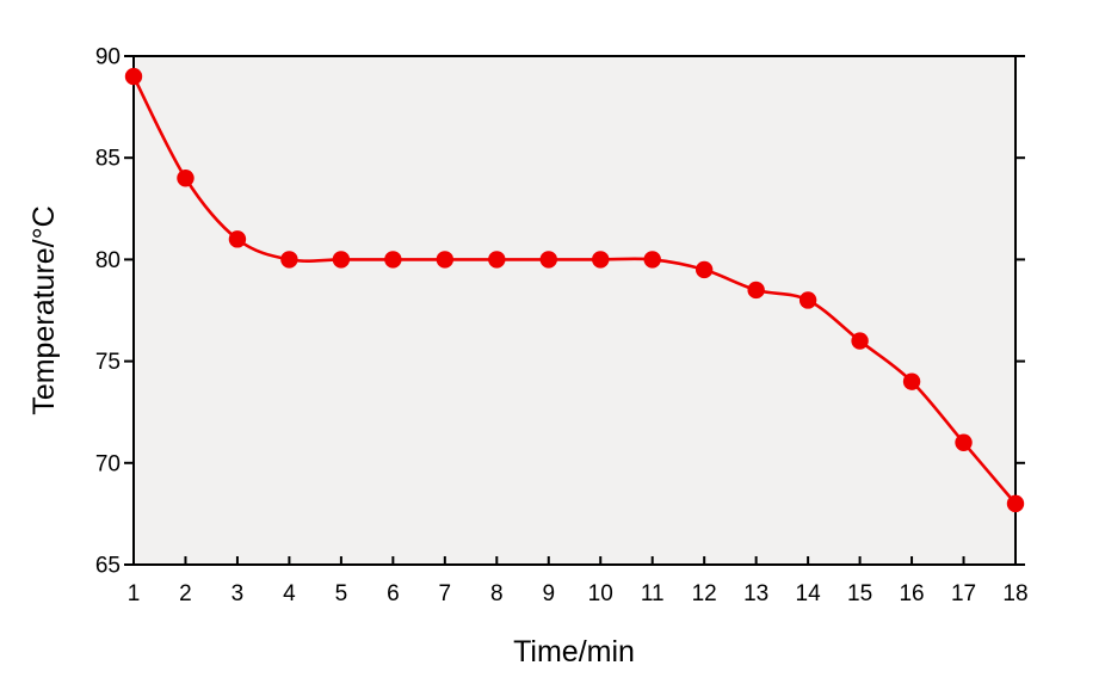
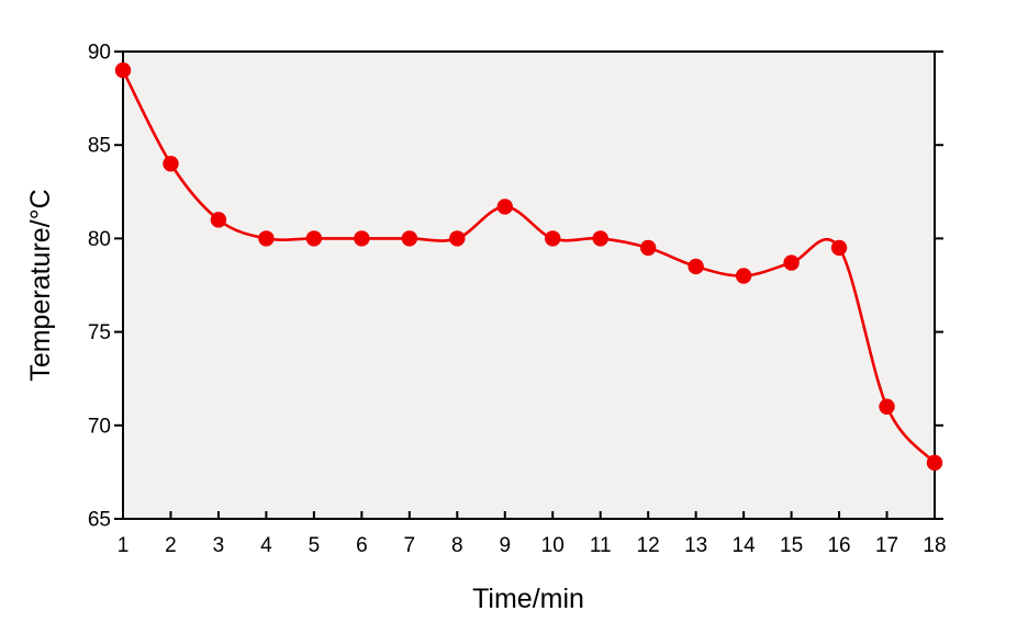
9: 80.0 -> 81.7
15: 76.0 -> 78.7
16: 74.0 -> 79.5
